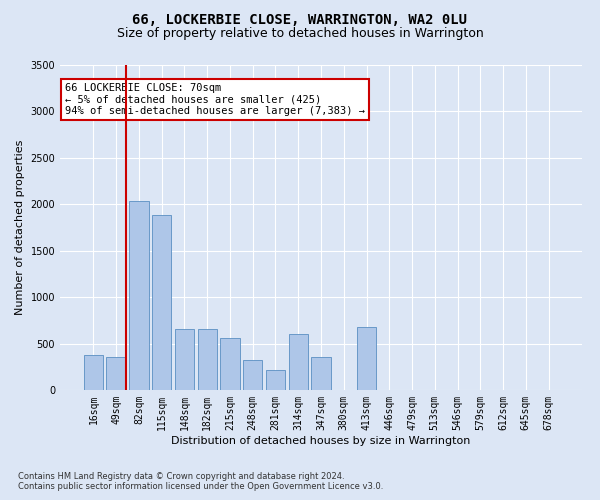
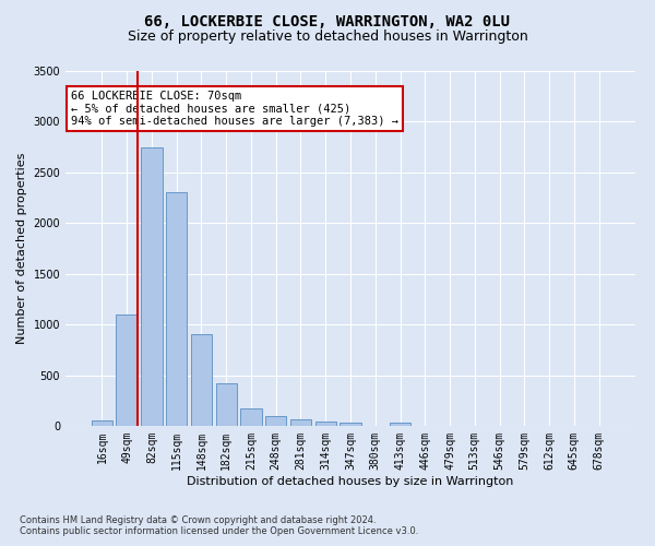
16sqm: 380 -> 50
49sqm: 360 -> 1100
82sqm: 2040 -> 2750
115sqm: 1880 -> 2300
148sqm: 660 -> 900
182sqm: 660 -> 420
215sqm: 560 -> 170
248sqm: 320 -> 100
281sqm: 220 -> 60
314sqm: 600 -> 40
347sqm: 360 -> 40
413sqm: 680 -> 30
